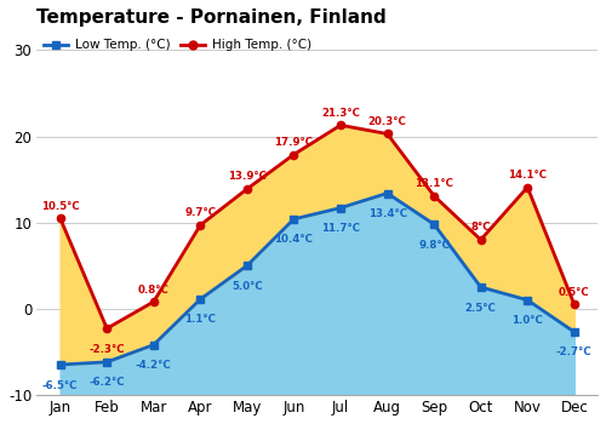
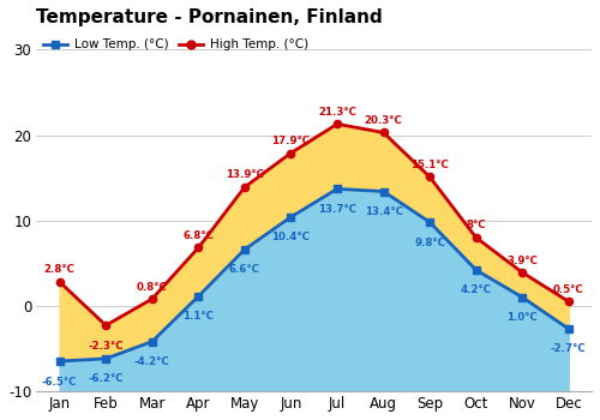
High Temp. (°C)/Jan: 10.5°C -> 2.8°C
High Temp. (°C)/Apr: 9.7°C -> 6.8°C
Low Temp. (°C)/May: 5.0°C -> 6.6°C
Low Temp. (°C)/Jul: 11.7°C -> 13.7°C
High Temp. (°C)/Sep: 13.1°C -> 15.1°C
Low Temp. (°C)/Oct: 2.5°C -> 4.2°C
High Temp. (°C)/Nov: 14.1°C -> 3.9°C
